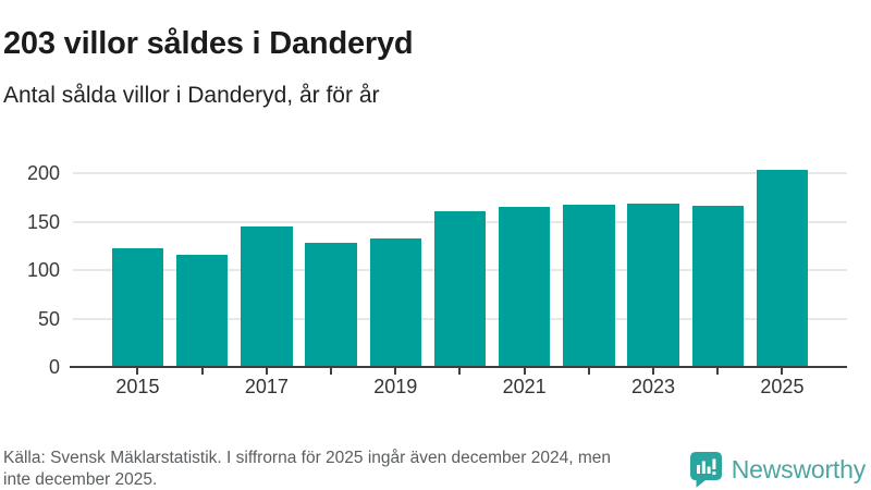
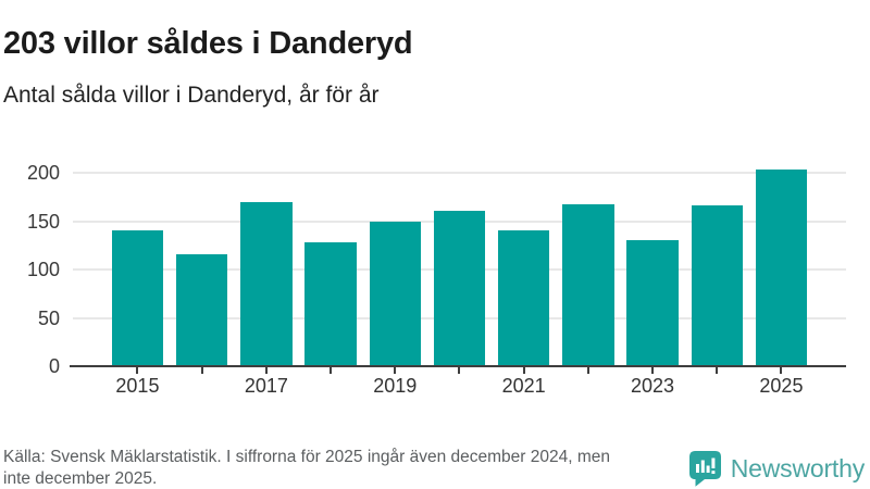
2015: 120 -> 140
2017: 140 -> 170
2019: 130 -> 150
2021: 160 -> 140
2023: 170 -> 130
